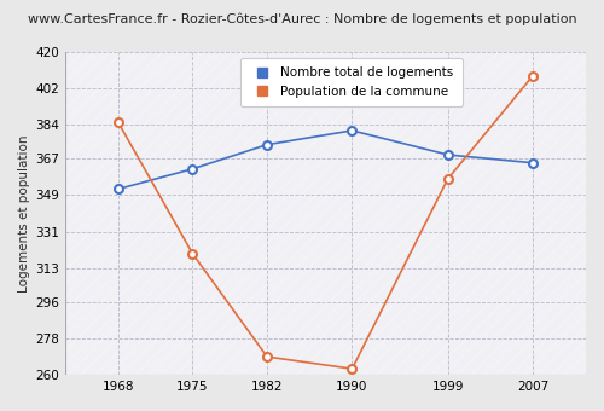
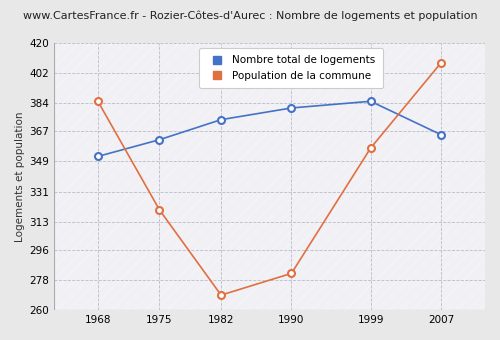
Population de la commune/1990: 263 -> 282
Nombre total de logements/1999: 369 -> 385
